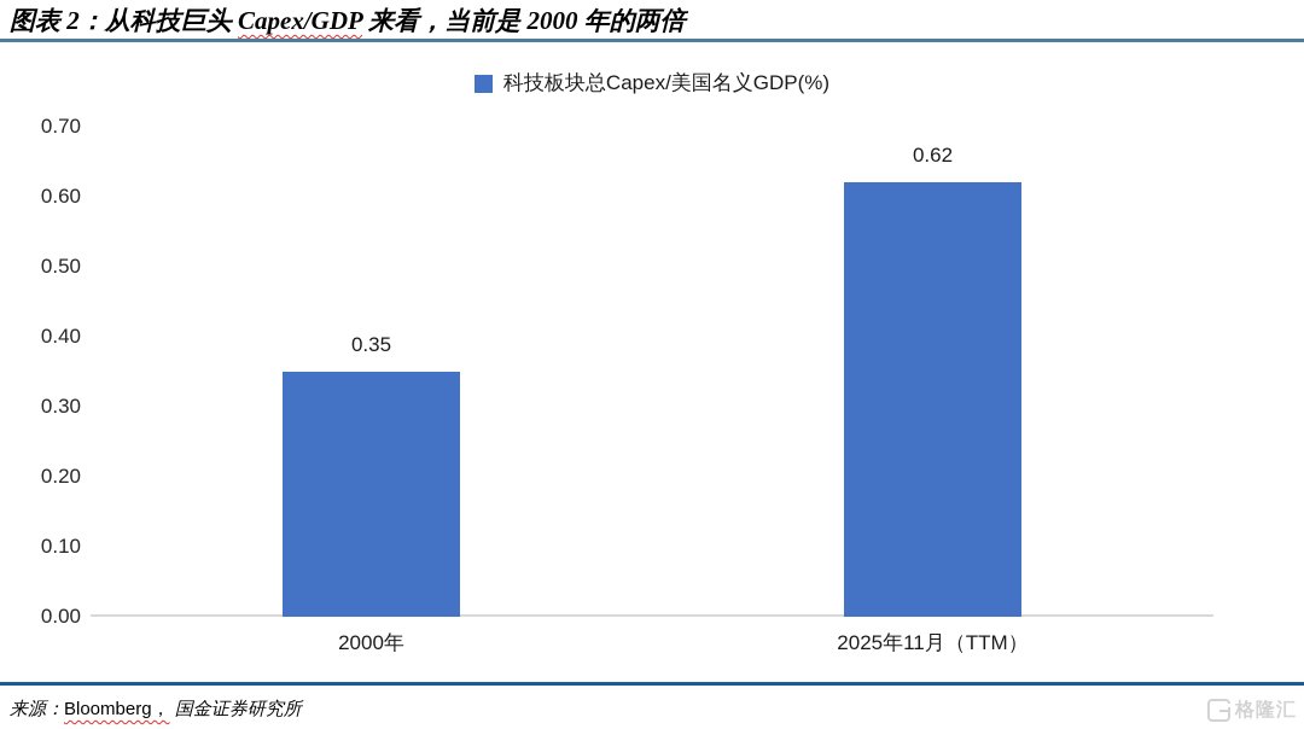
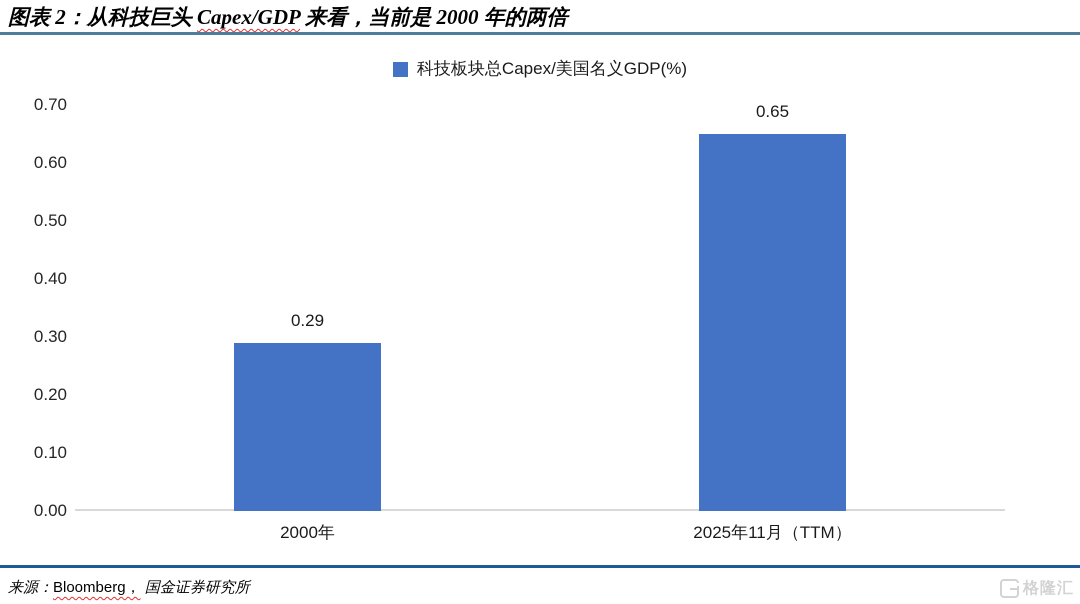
2000年: 0.35 -> 0.29
2025年11月（TTM）: 0.62 -> 0.65
